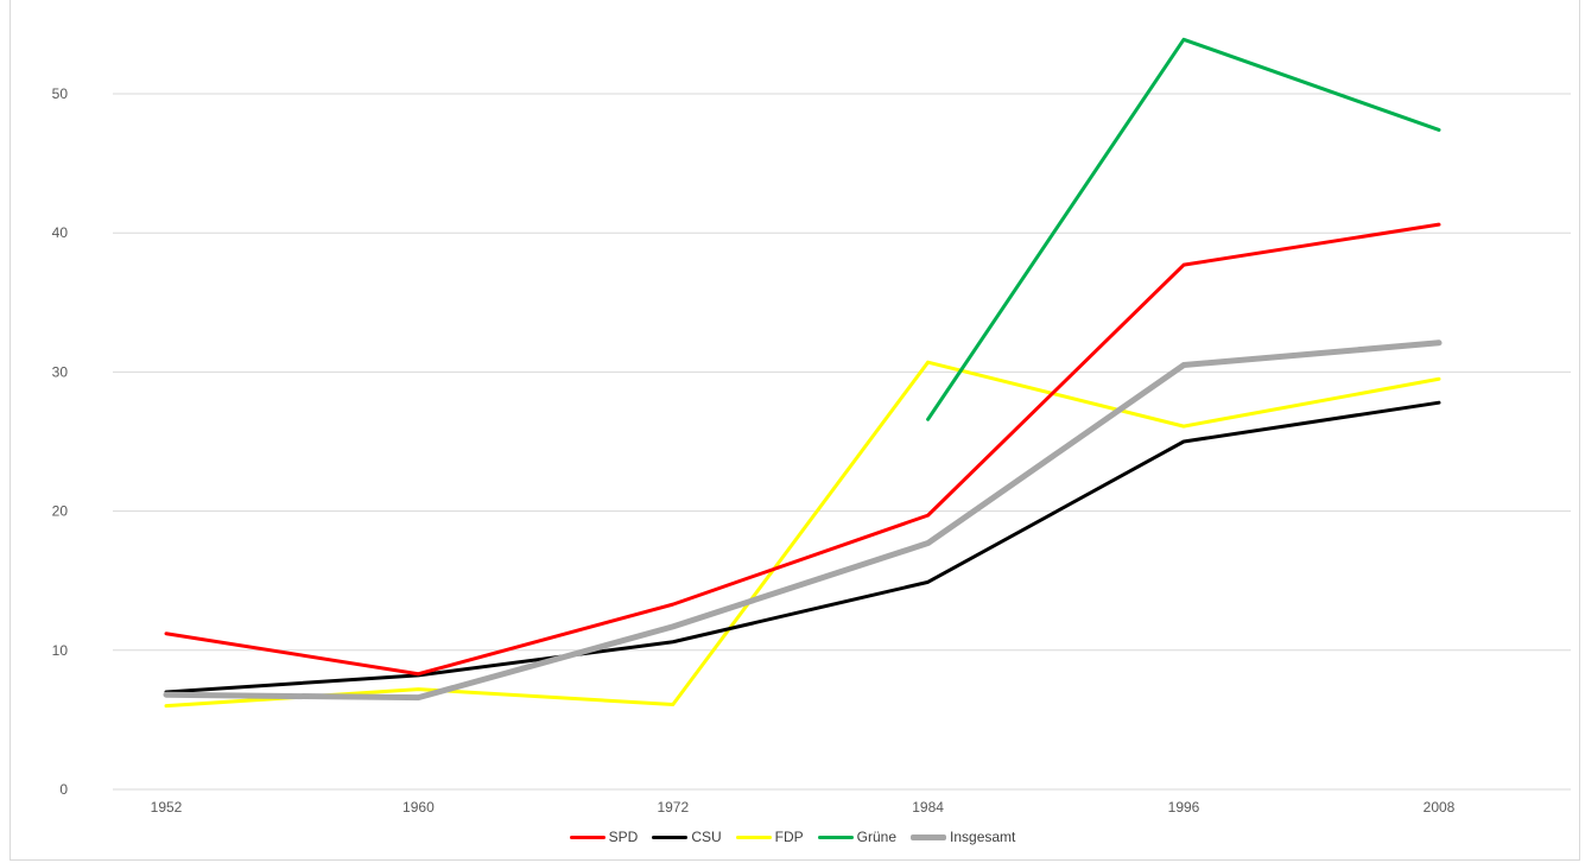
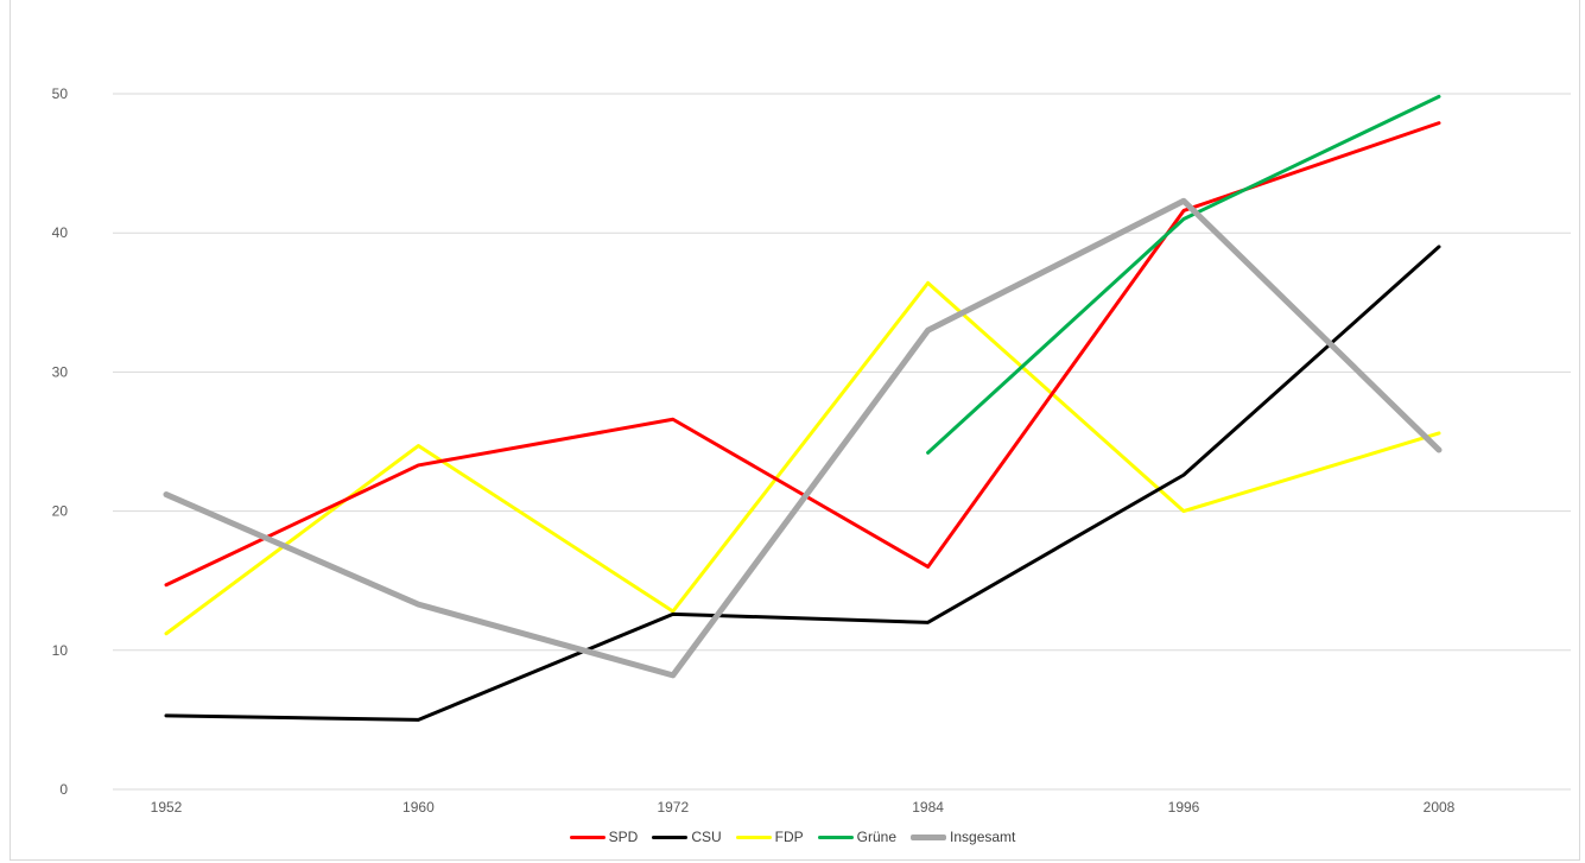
SPD/1952: 11.2 -> 14.7
CSU/1952: 7.0 -> 5.3
FDP/1952: 6.0 -> 11.2
Insgesamt/1952: 6.8 -> 21.2
SPD/1960: 8.3 -> 23.3
CSU/1960: 8.2 -> 5.0
FDP/1960: 7.2 -> 24.7
Insgesamt/1960: 6.6 -> 13.3
SPD/1972: 13.3 -> 26.6
CSU/1972: 10.6 -> 12.6
FDP/1972: 6.1 -> 12.8
Insgesamt/1972: 11.7 -> 8.2
SPD/1984: 19.7 -> 16.0
CSU/1984: 14.9 -> 12.0
FDP/1984: 30.7 -> 36.4
Grüne/1984: 26.6 -> 24.2
Insgesamt/1984: 17.7 -> 33.0
SPD/1996: 37.7 -> 41.6
CSU/1996: 25.0 -> 22.6
FDP/1996: 26.1 -> 20.0
Grüne/1996: 53.9 -> 41.0
Insgesamt/1996: 30.5 -> 42.3
SPD/2008: 40.6 -> 47.9
CSU/2008: 27.8 -> 39.0
FDP/2008: 29.5 -> 25.6
Grüne/2008: 47.4 -> 49.8
Insgesamt/2008: 32.1 -> 24.4
